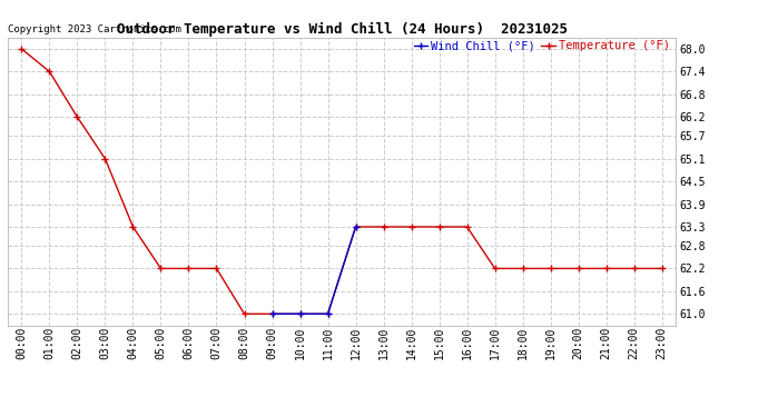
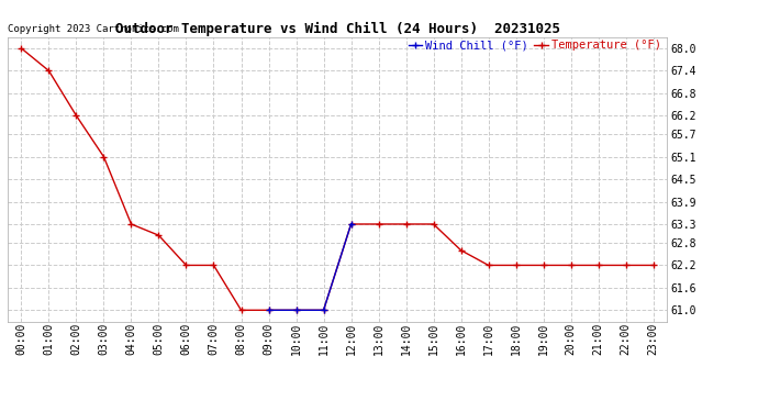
Temperature (°F)/05:00: 62.2 -> 63.0
Temperature (°F)/16:00: 63.3 -> 62.6
